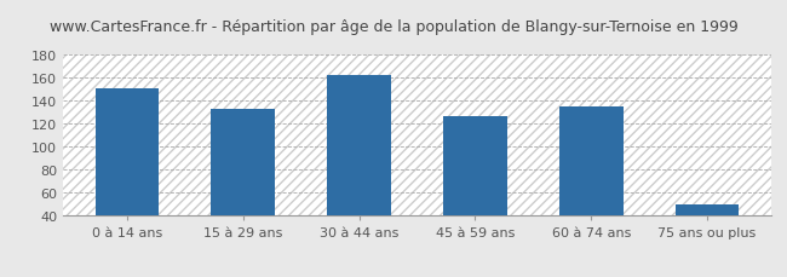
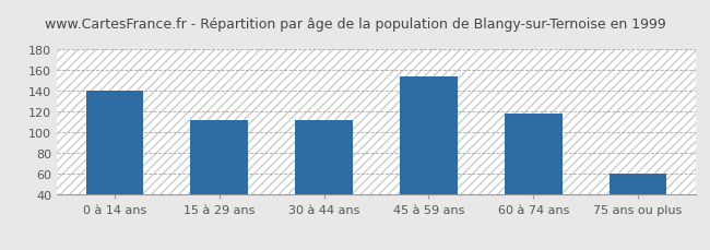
0 à 14 ans: 151 -> 140
15 à 29 ans: 133 -> 112
30 à 44 ans: 162 -> 112
45 à 59 ans: 126 -> 154
60 à 74 ans: 135 -> 118
75 ans ou plus: 50 -> 60
